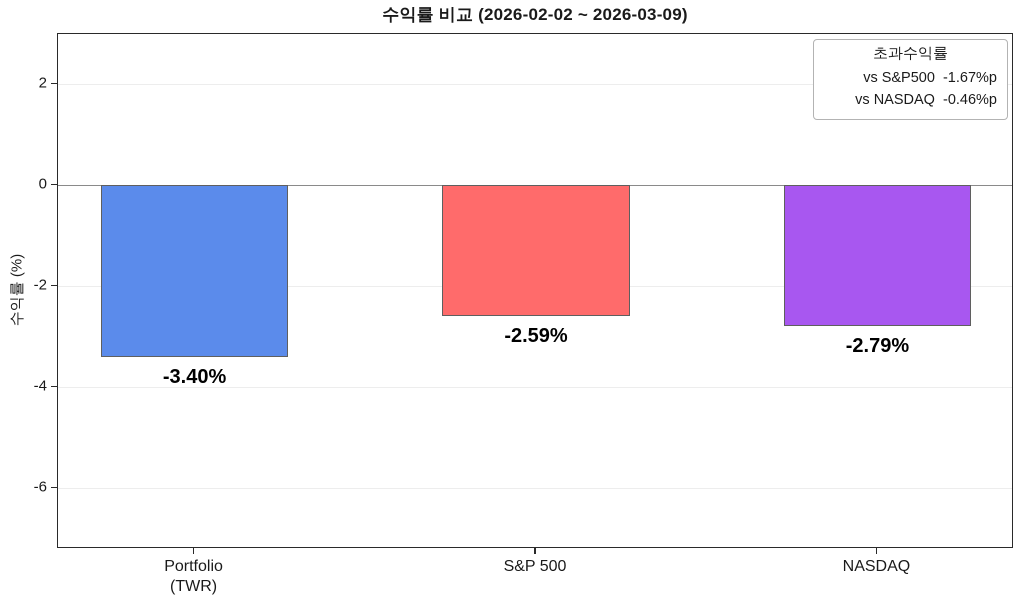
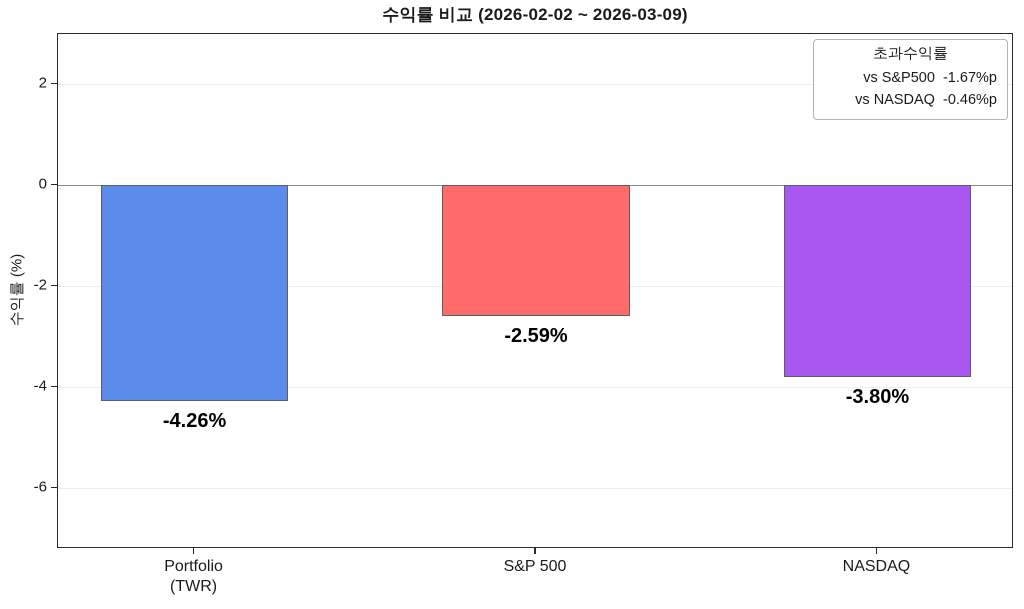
Portfolio (TWR): -3.40% -> -4.26%
NASDAQ: -2.79% -> -3.80%
